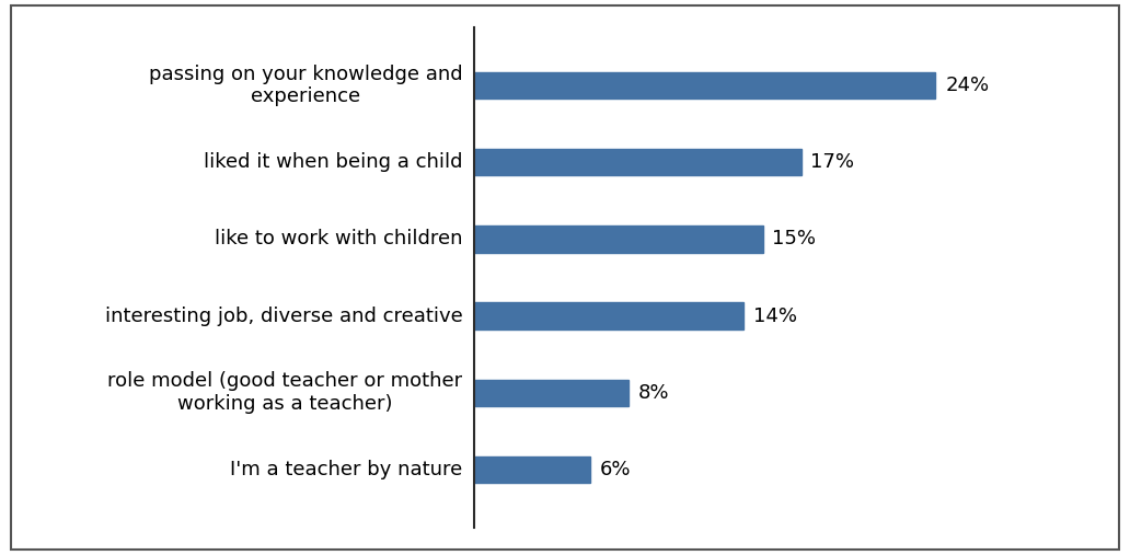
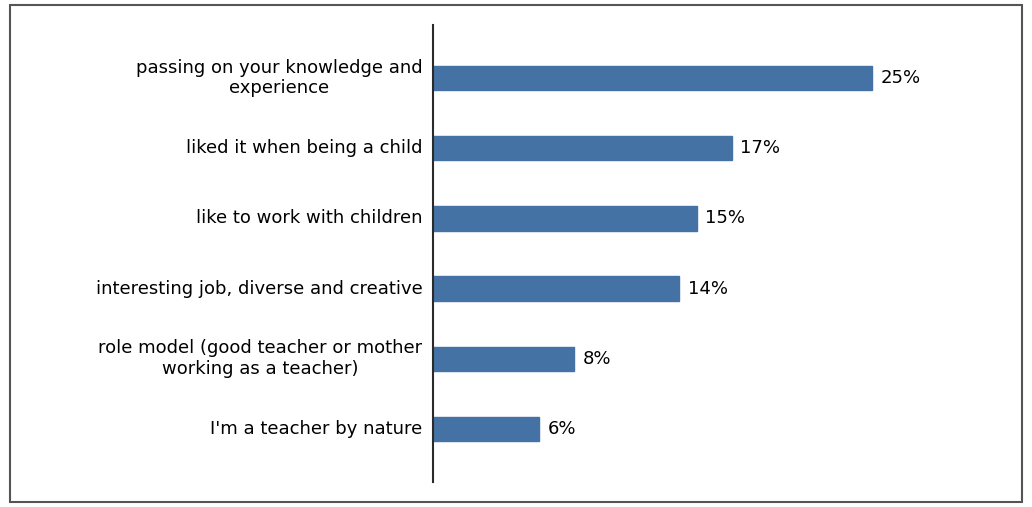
passing on your knowledge and experience: 24% -> 25%
